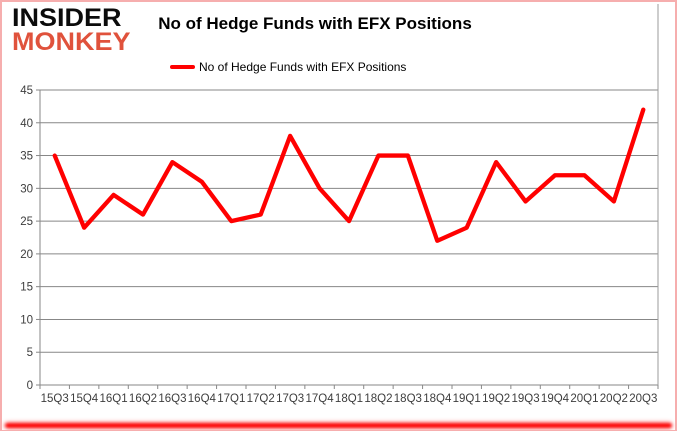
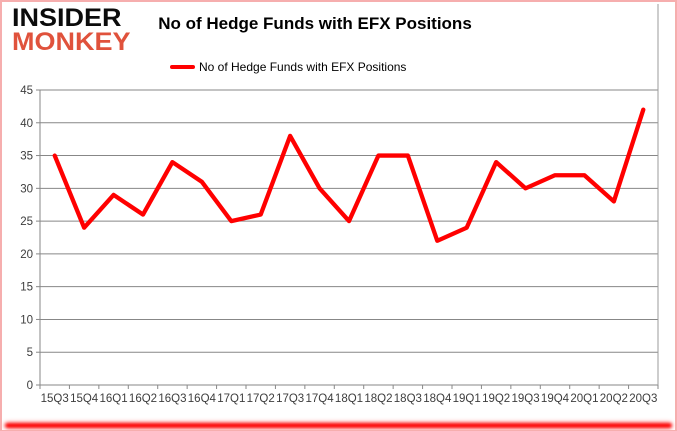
19Q3: 28 -> 30
